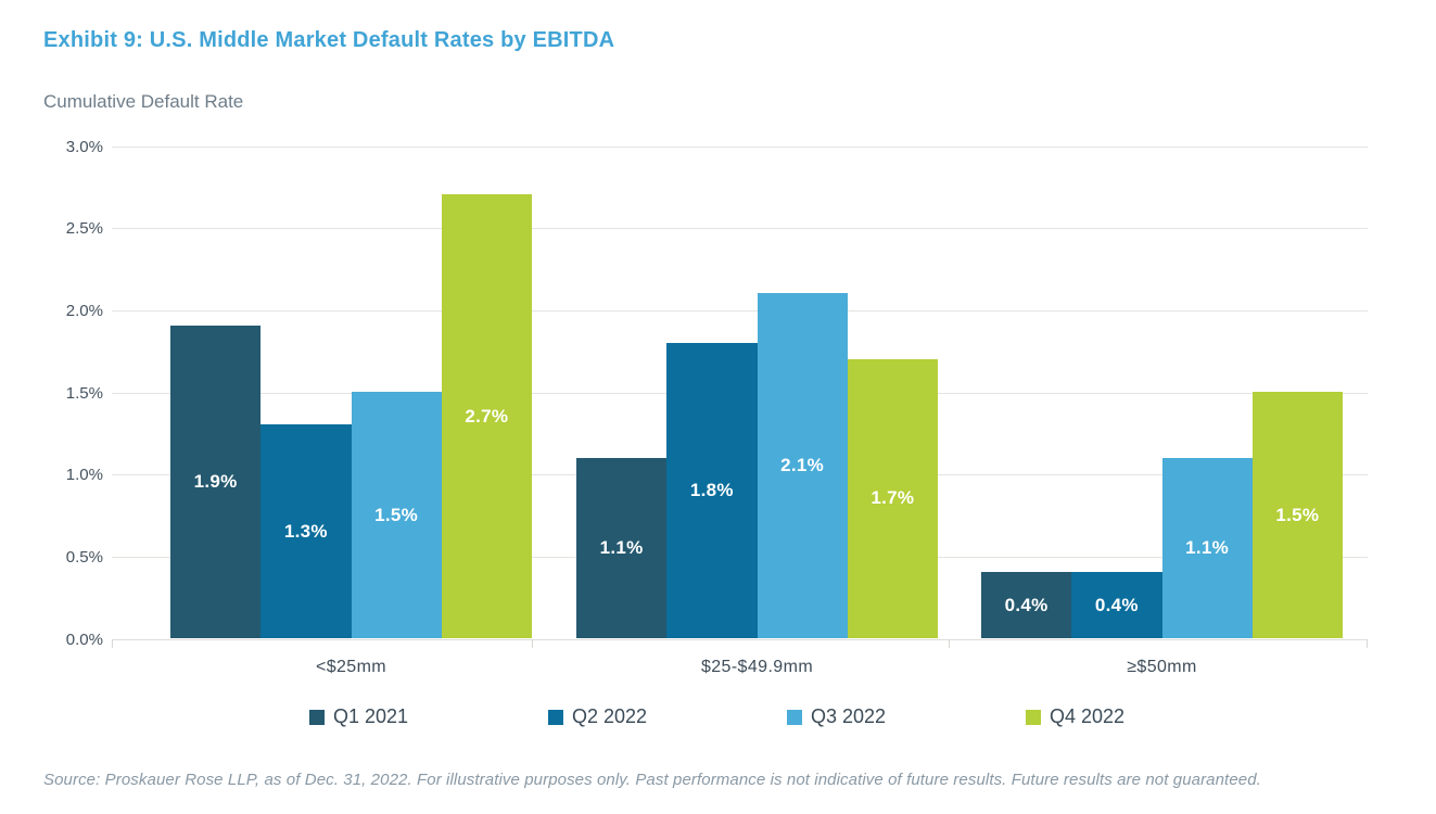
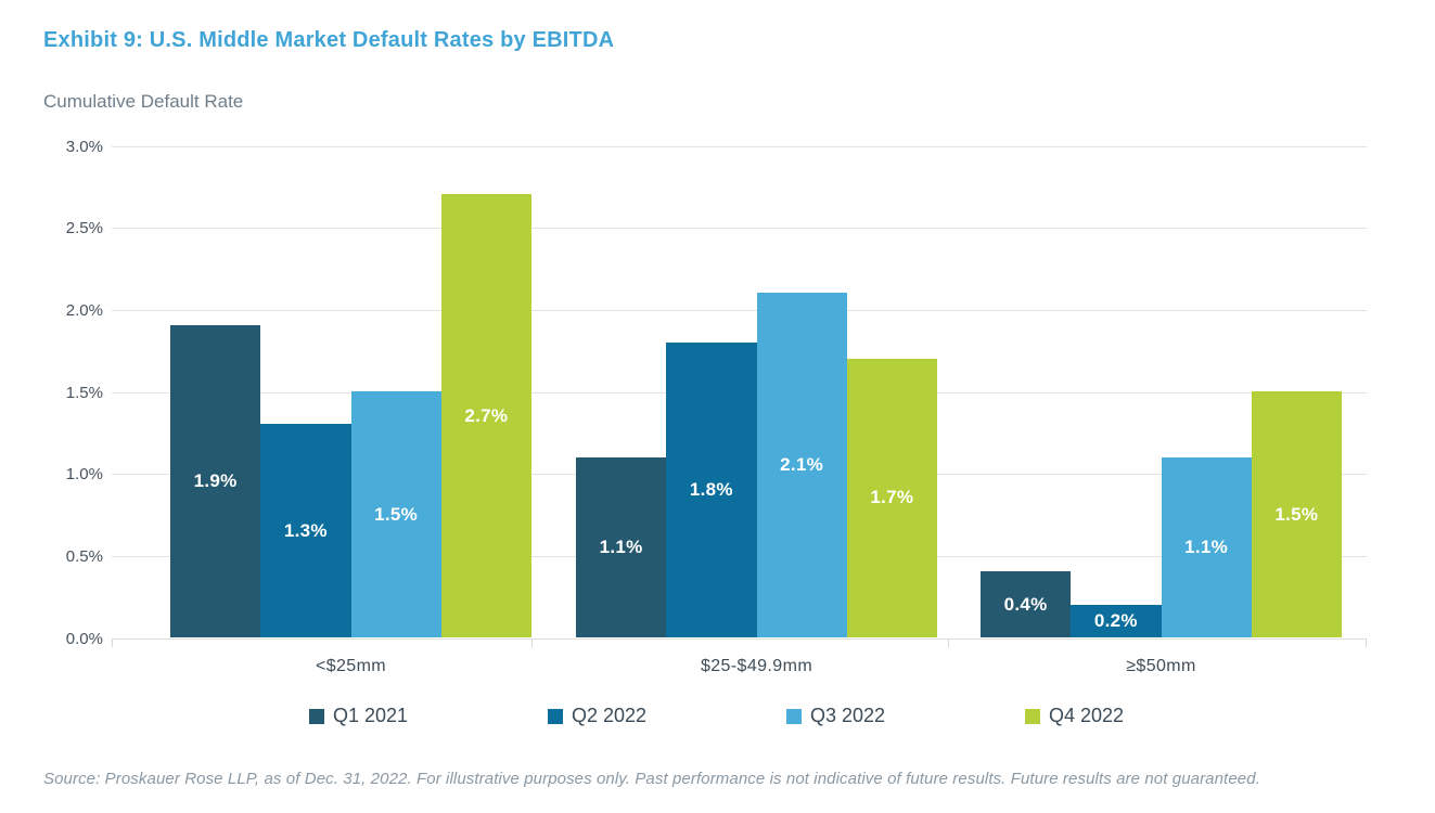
Q2 2022/≥$50mm: 0.4% -> 0.2%
